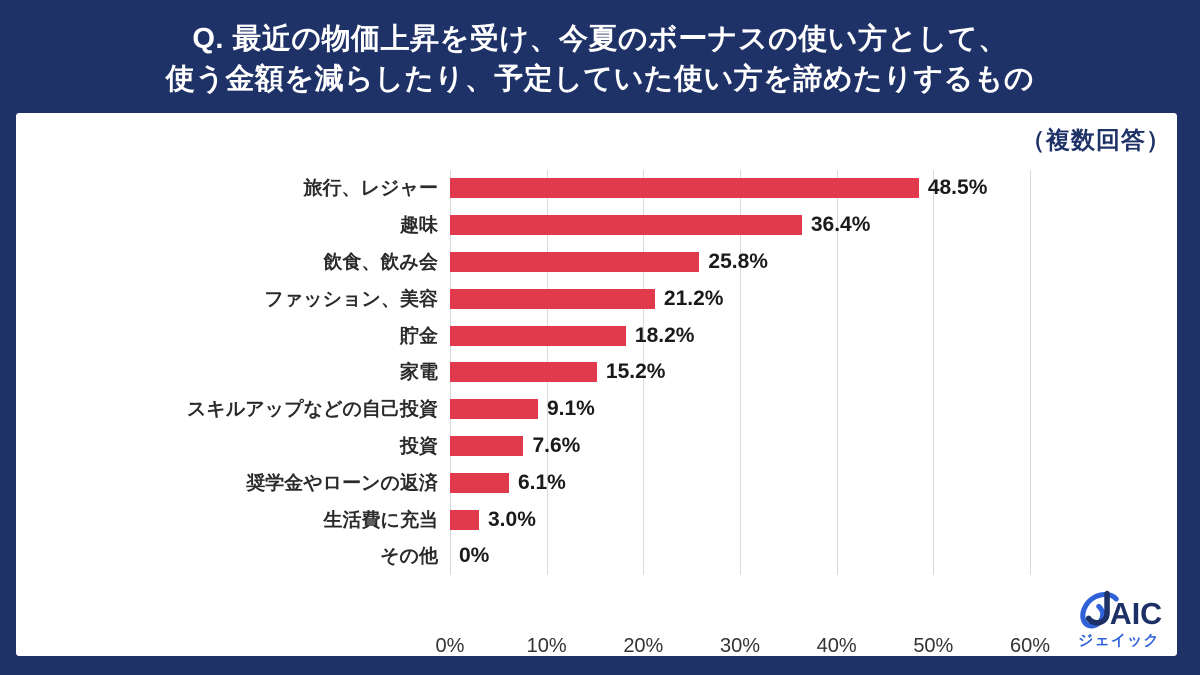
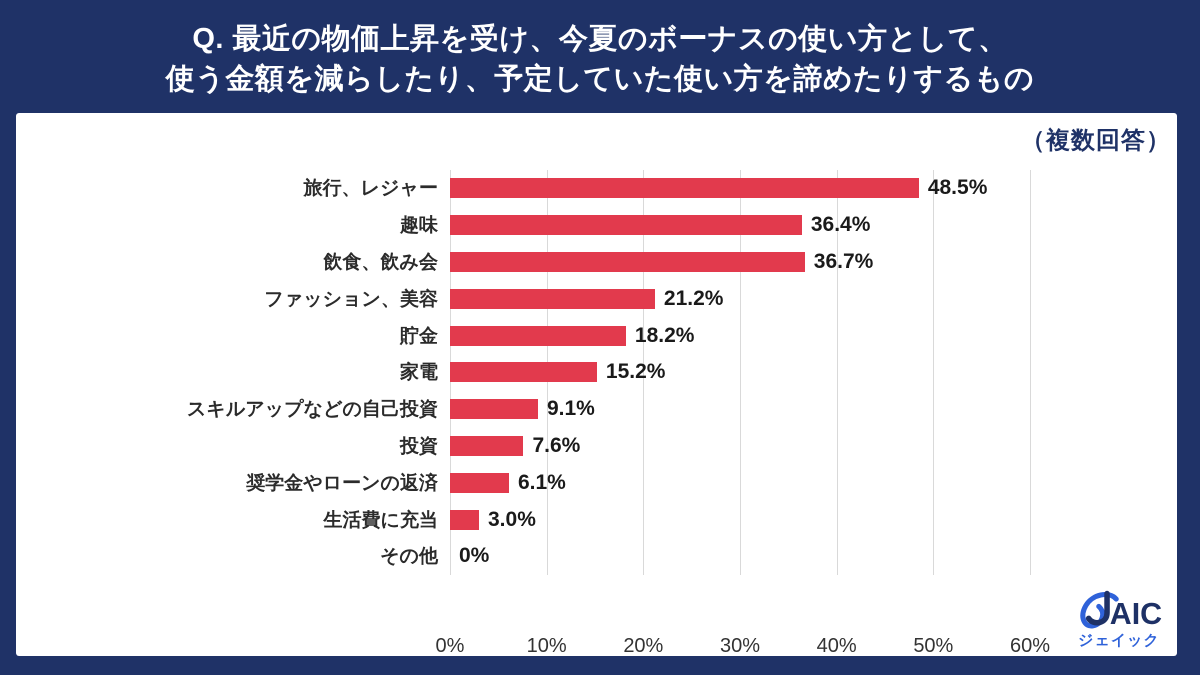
飲食、飲み会: 25.8% -> 36.7%
